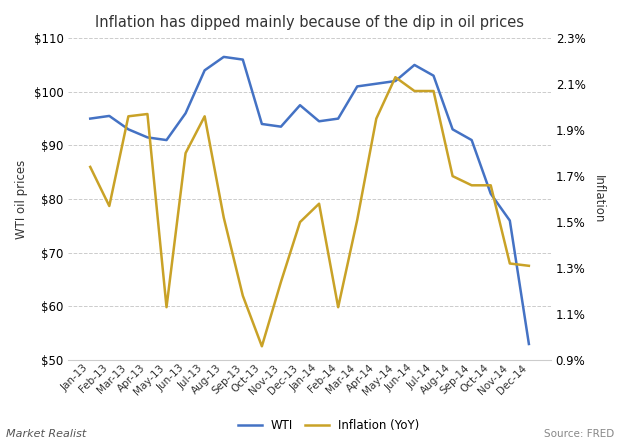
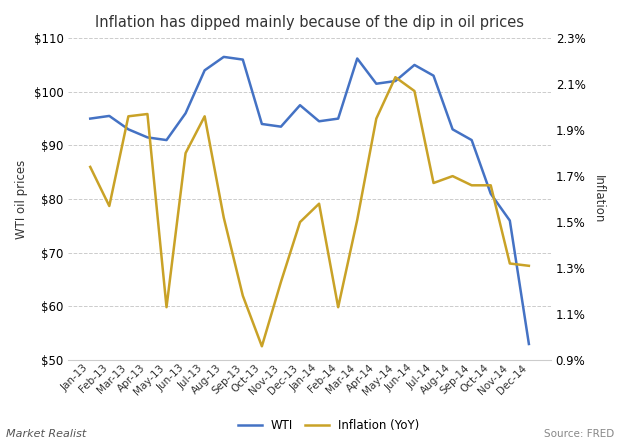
WTI/Mar-14: $101.0 -> $106.2
Inflation (YoY)/Jul-14: 2.07% -> 1.67%
